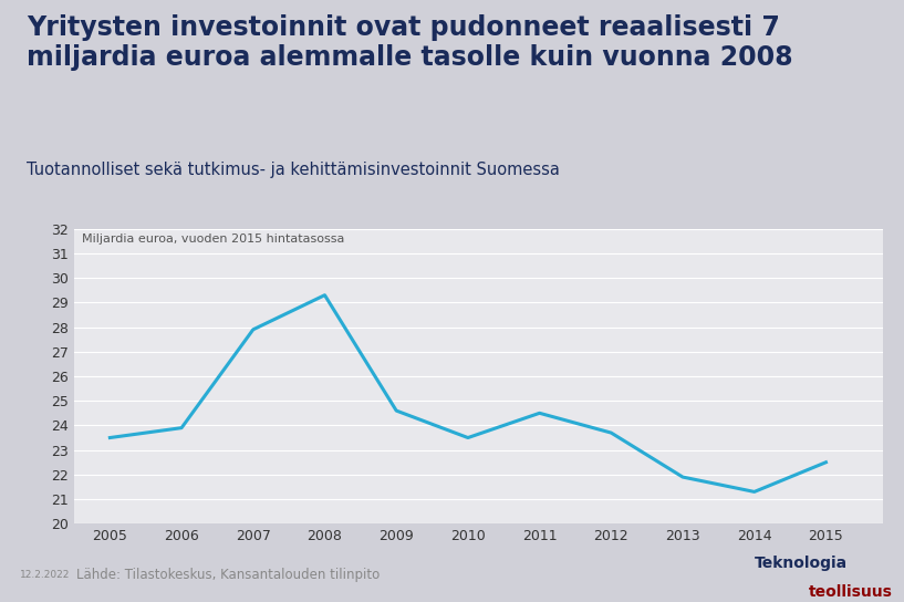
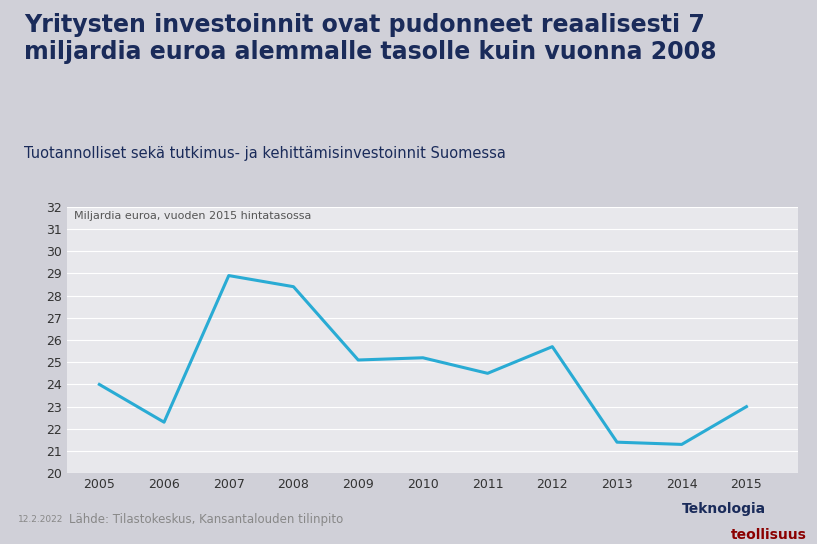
2005: 23.5 -> 24.0
2006: 23.9 -> 22.3
2007: 27.9 -> 28.9
2008: 29.3 -> 28.4
2009: 24.6 -> 25.1
2010: 23.5 -> 25.2
2012: 23.7 -> 25.7
2013: 21.9 -> 21.4
2015: 22.5 -> 23.0
